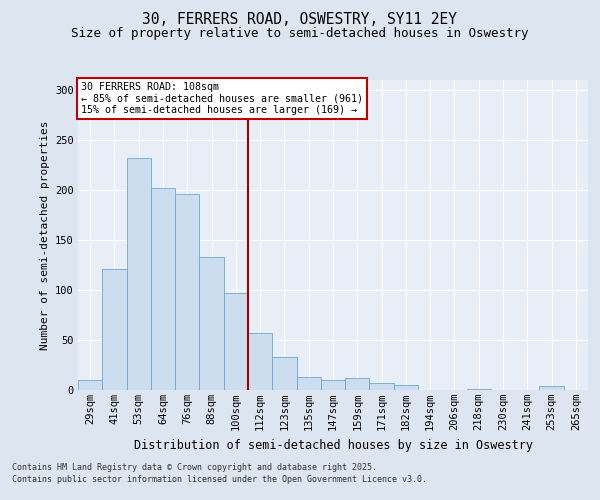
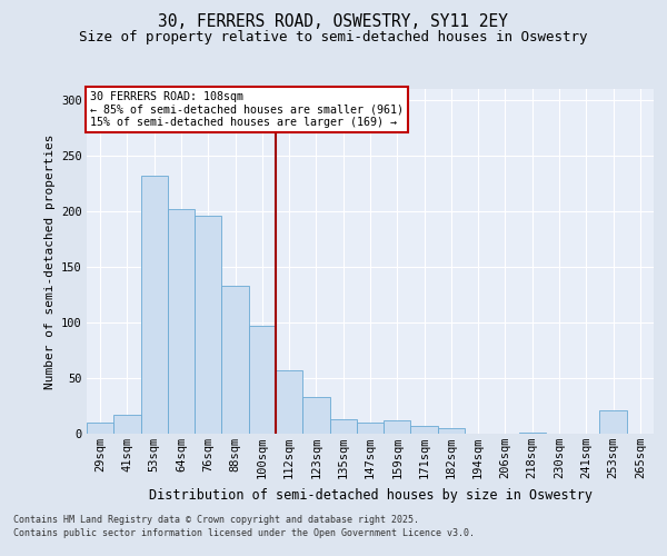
41sqm: 121 -> 17
253sqm: 4 -> 21
